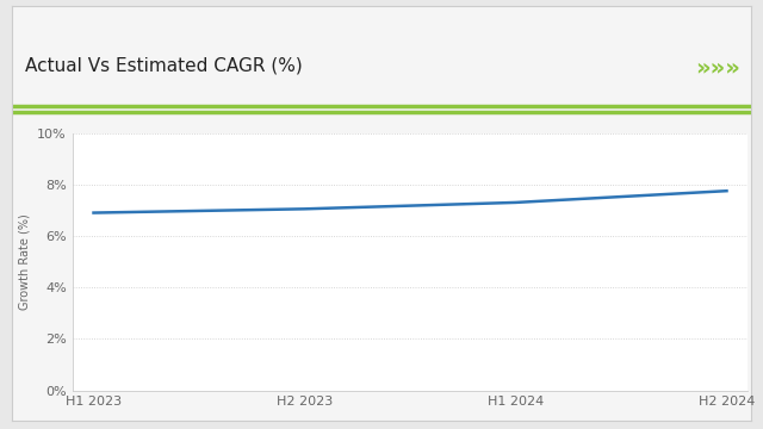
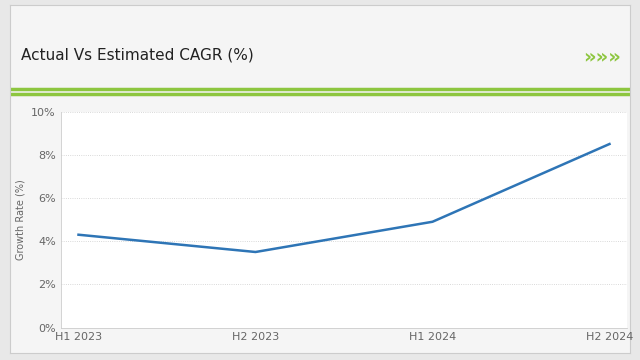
H1 2023: 6.90% -> 4.30%
H2 2023: 7.05% -> 3.50%
H1 2024: 7.30% -> 4.90%
H2 2024: 7.75% -> 8.50%
